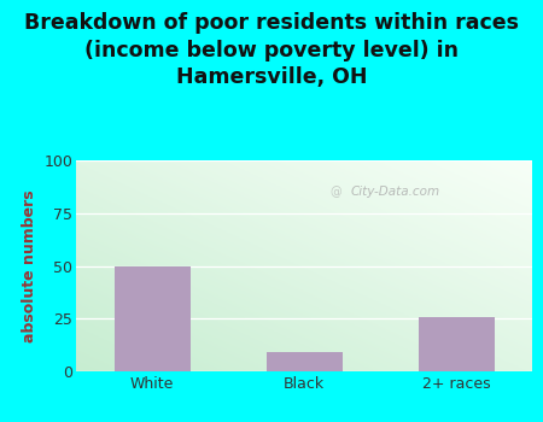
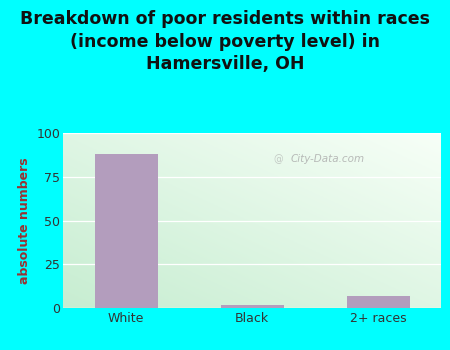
White: 50 -> 88
Black: 9 -> 2
2+ races: 26 -> 7
